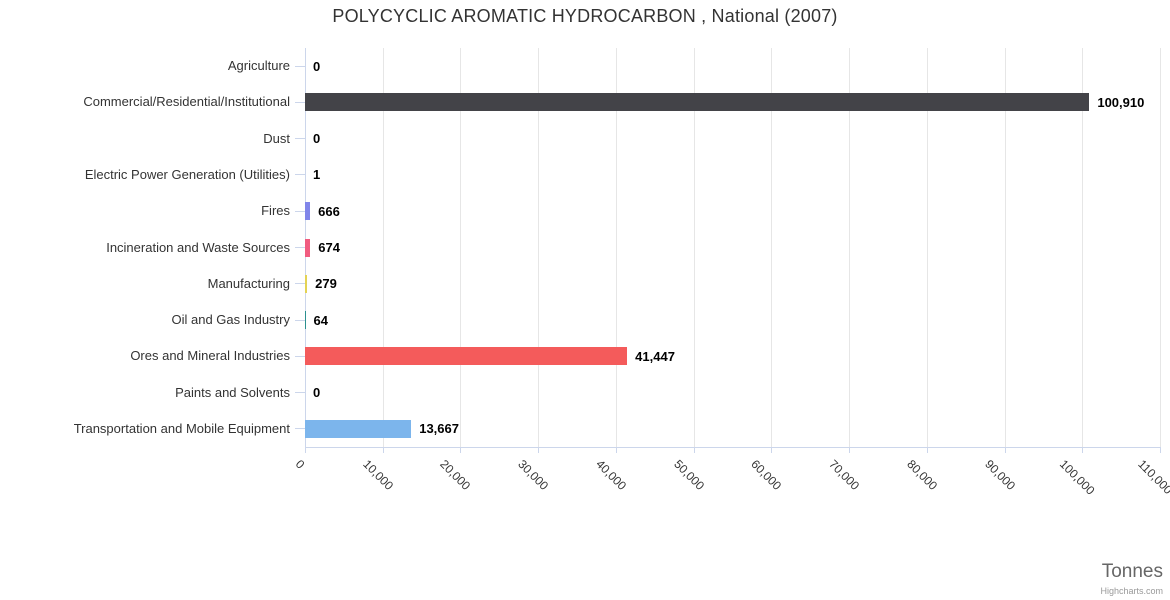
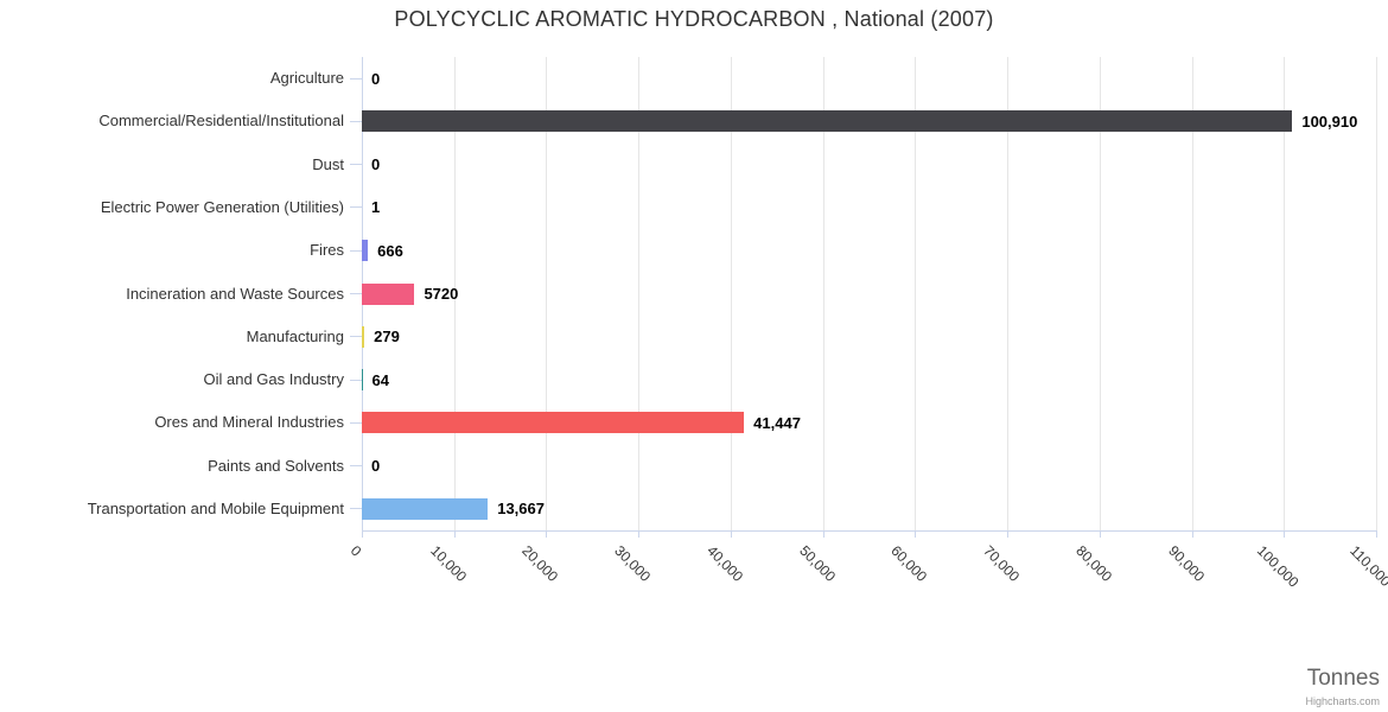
Incineration and Waste Sources: 674 -> 5720
